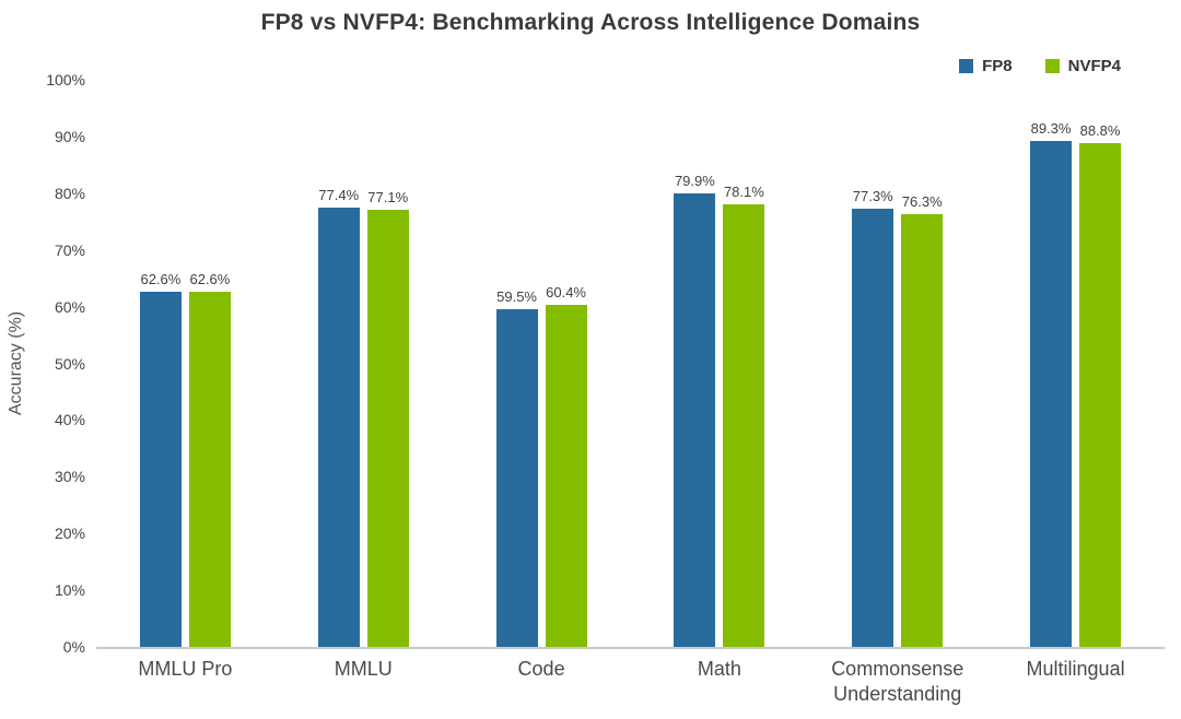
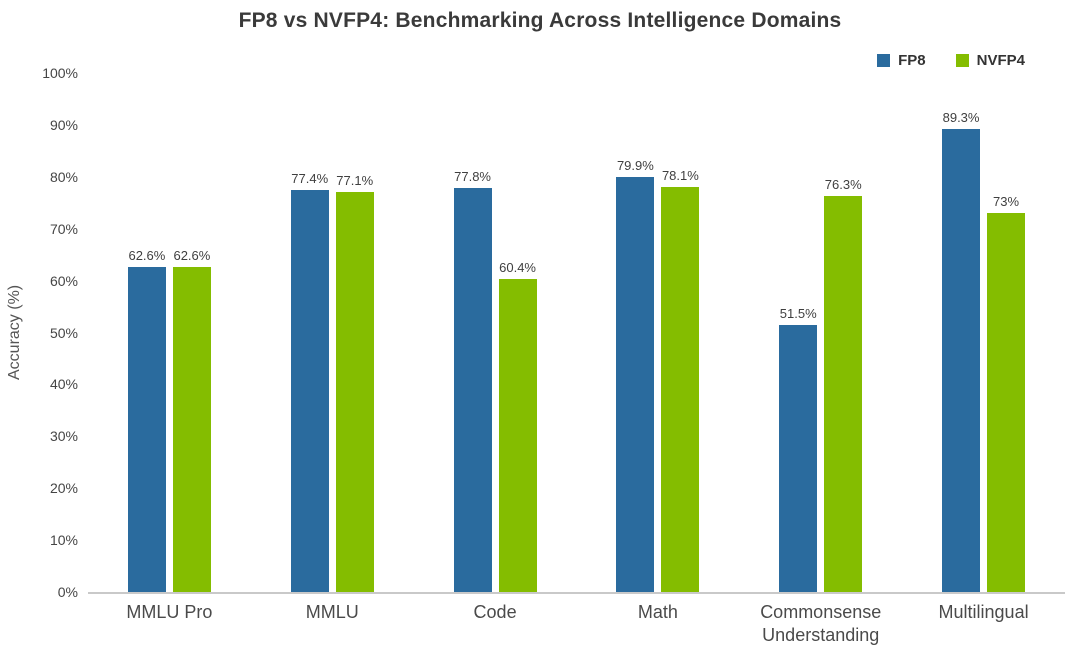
FP8/Code: 59.5% -> 77.8%
FP8/Commonsense Understanding: 77.3% -> 51.5%
NVFP4/Multilingual: 88.8% -> 73%
